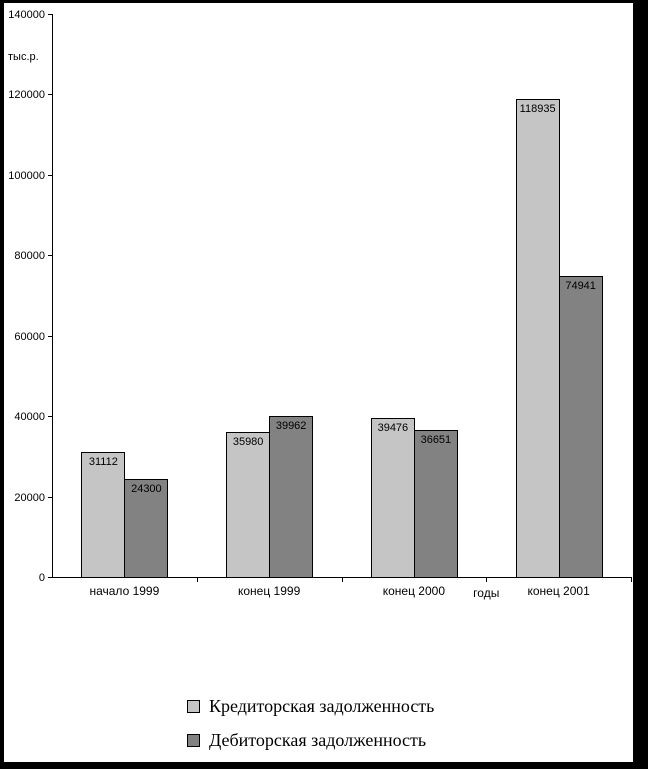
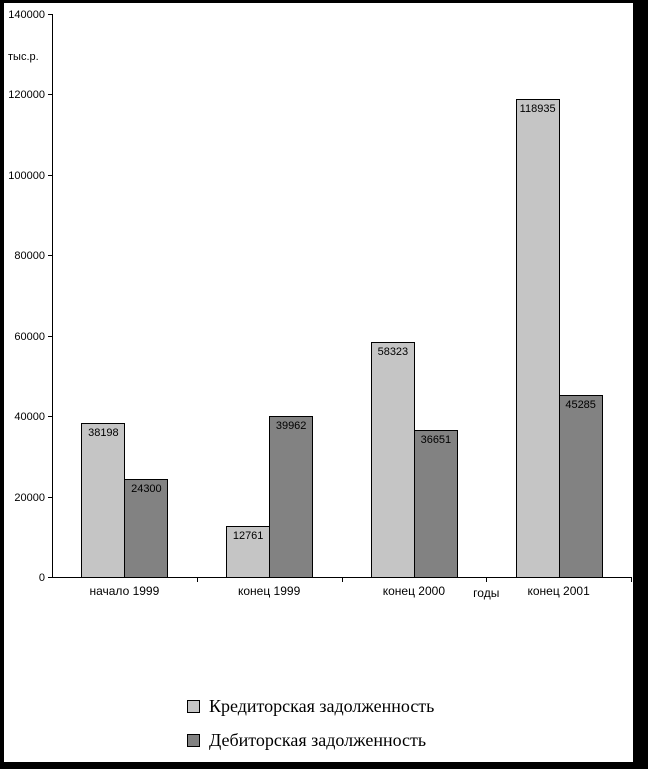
Кредиторская задолженность/начало 1999: 31112 -> 38198
Кредиторская задолженность/конец 1999: 35980 -> 12761
Кредиторская задолженность/конец 2000: 39476 -> 58323
Дебиторская задолженность/конец 2001: 74941 -> 45285
